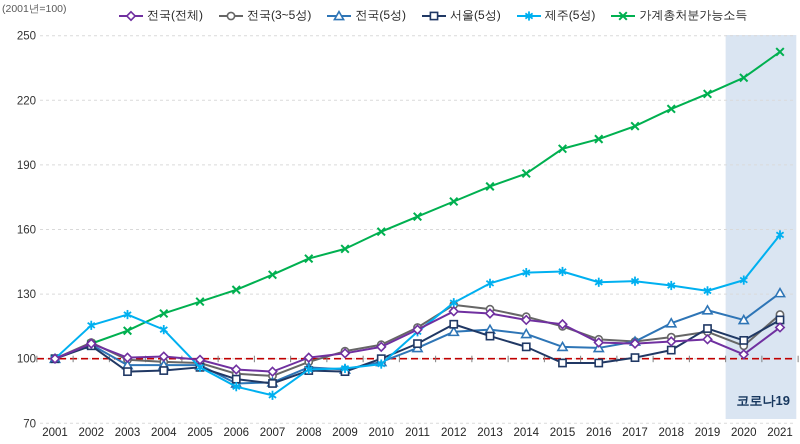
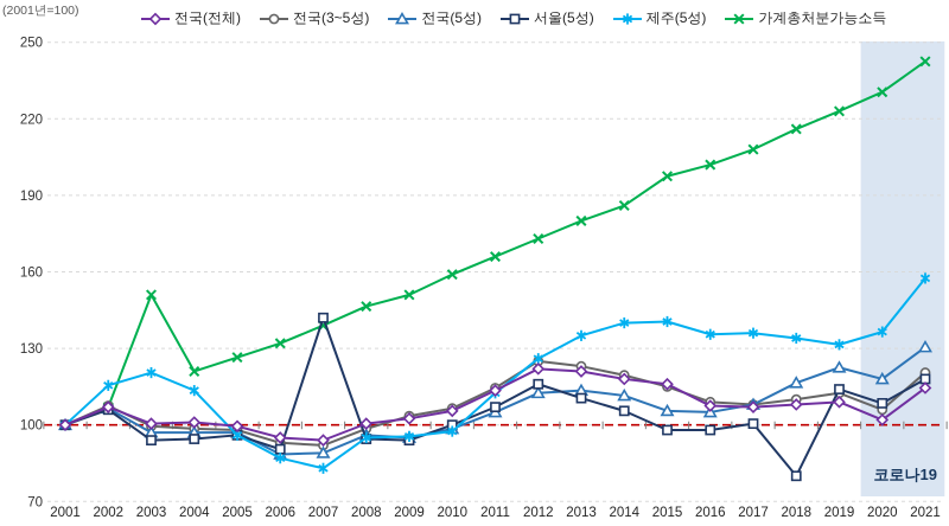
가계총처분가능소득/2003: 113 -> 151
서울(5성)/2007: 88 -> 142
서울(5성)/2018: 104 -> 80
